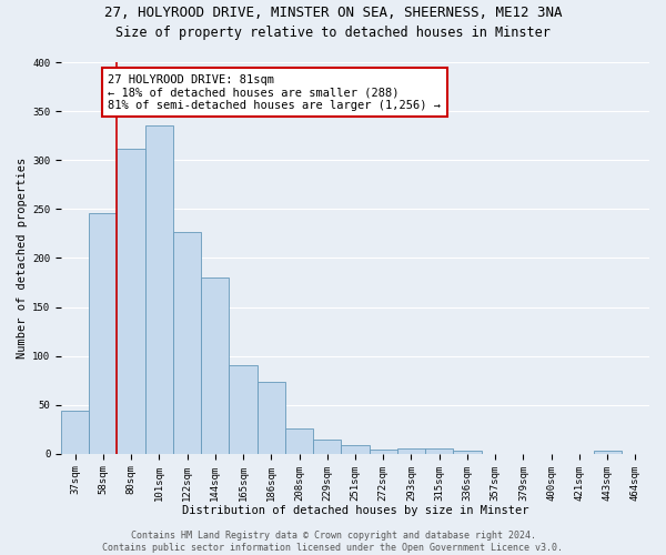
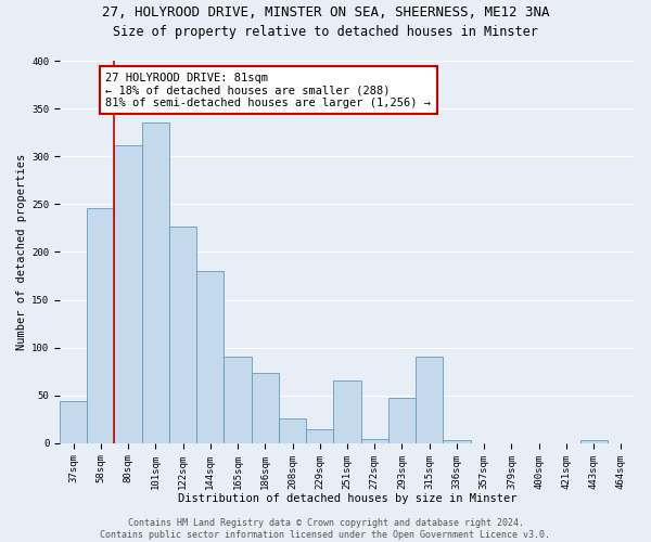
251sqm: 9 -> 66
293sqm: 5 -> 48
315sqm: 5 -> 90
